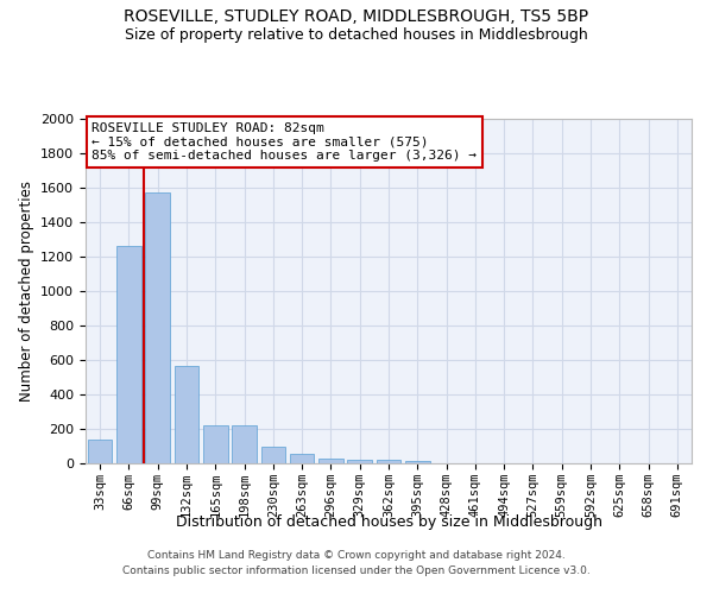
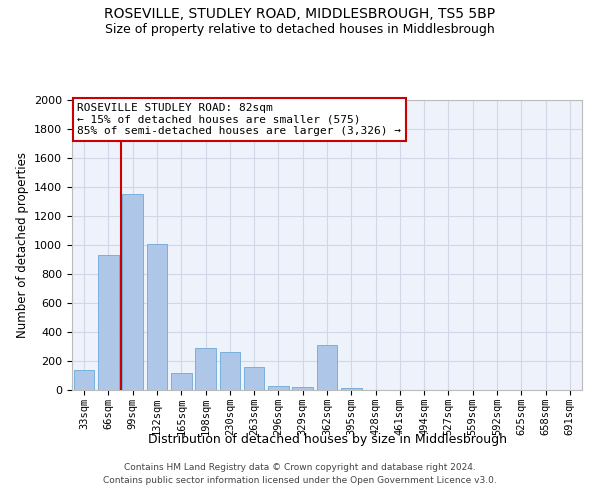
66sqm: 1260 -> 930
99sqm: 1570 -> 1350
132sqm: 560 -> 1010
165sqm: 220 -> 120
198sqm: 220 -> 290
230sqm: 100 -> 260
263sqm: 60 -> 160
362sqm: 20 -> 310
